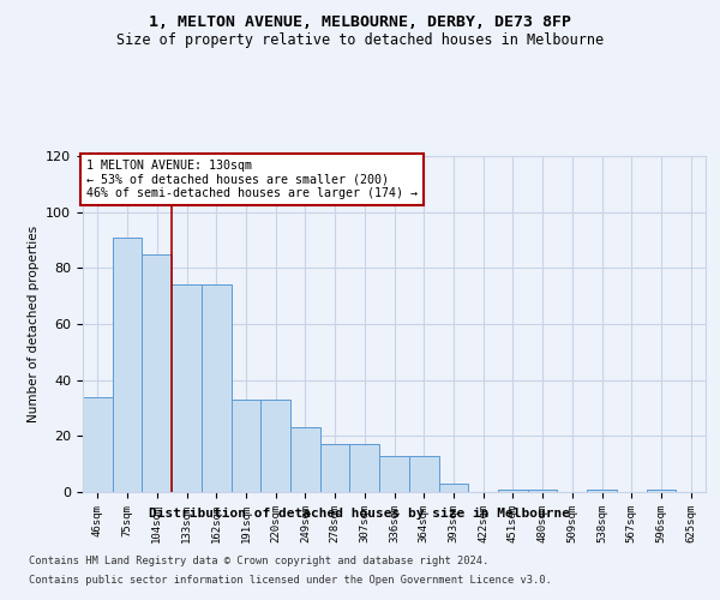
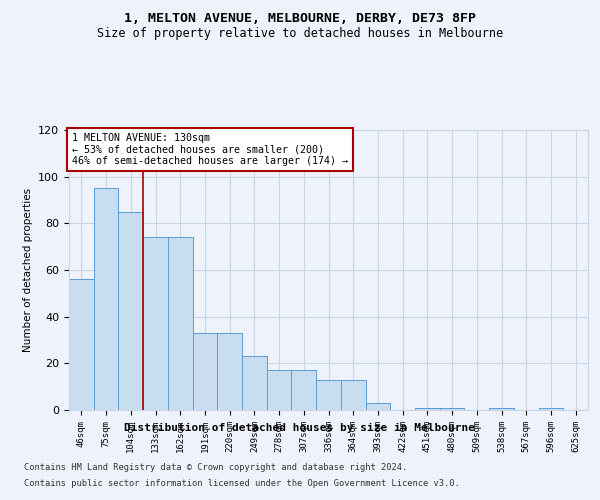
46sqm: 34 -> 56
75sqm: 91 -> 95
